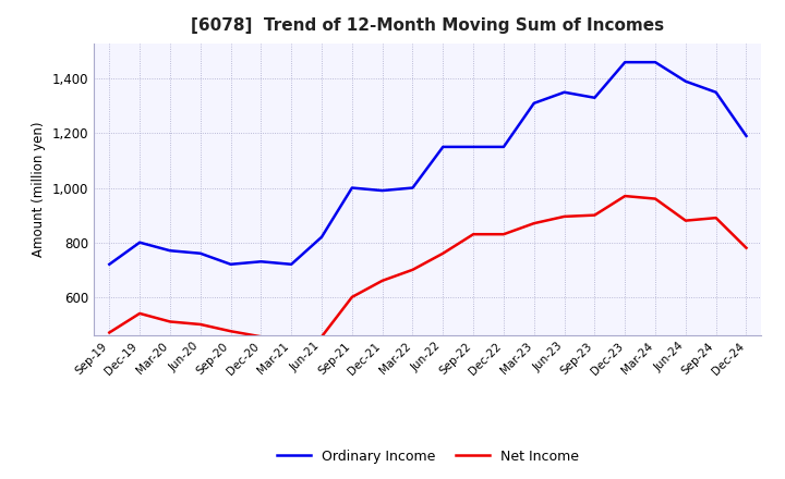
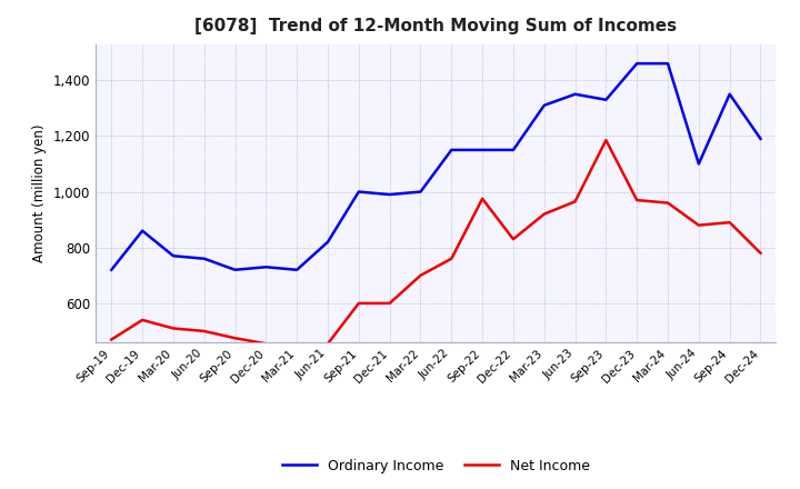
Ordinary Income/Dec-19: 800 -> 860
Net Income/Dec-21: 660 -> 600
Net Income/Sep-22: 830 -> 975
Net Income/Mar-23: 870 -> 920
Net Income/Jun-23: 895 -> 965
Net Income/Sep-23: 900 -> 1,185
Ordinary Income/Jun-24: 1,390 -> 1,100
